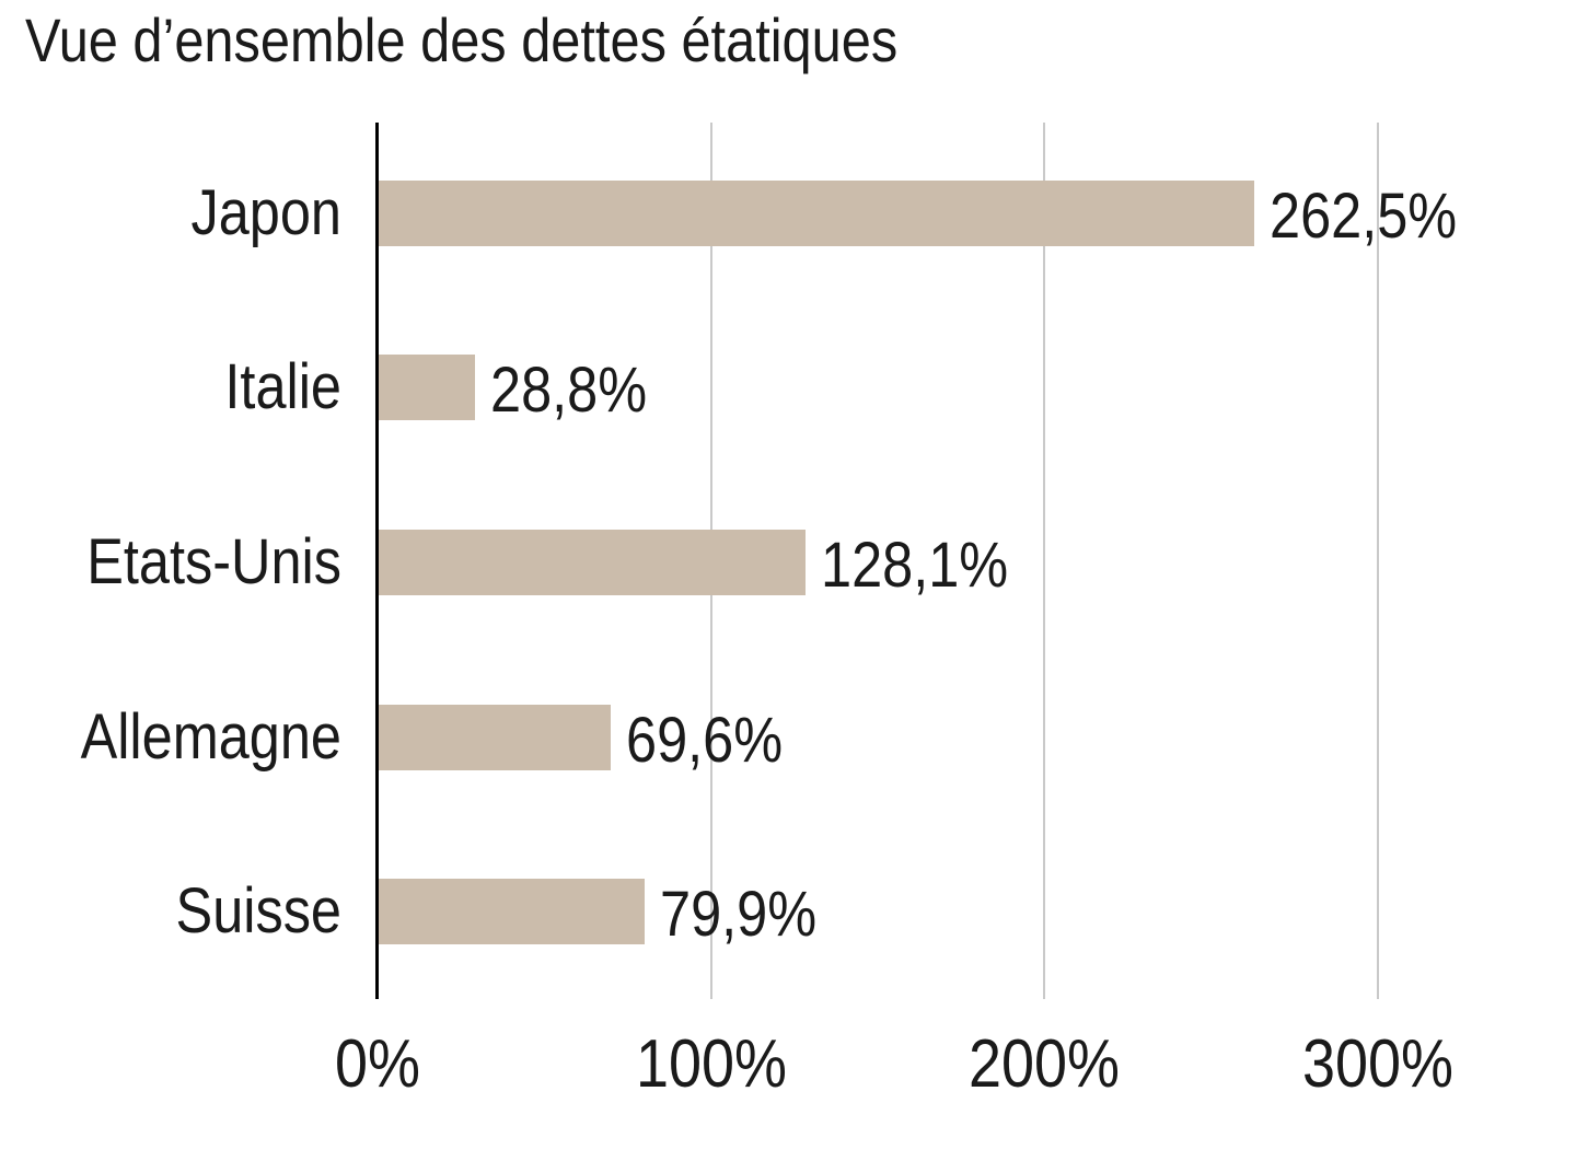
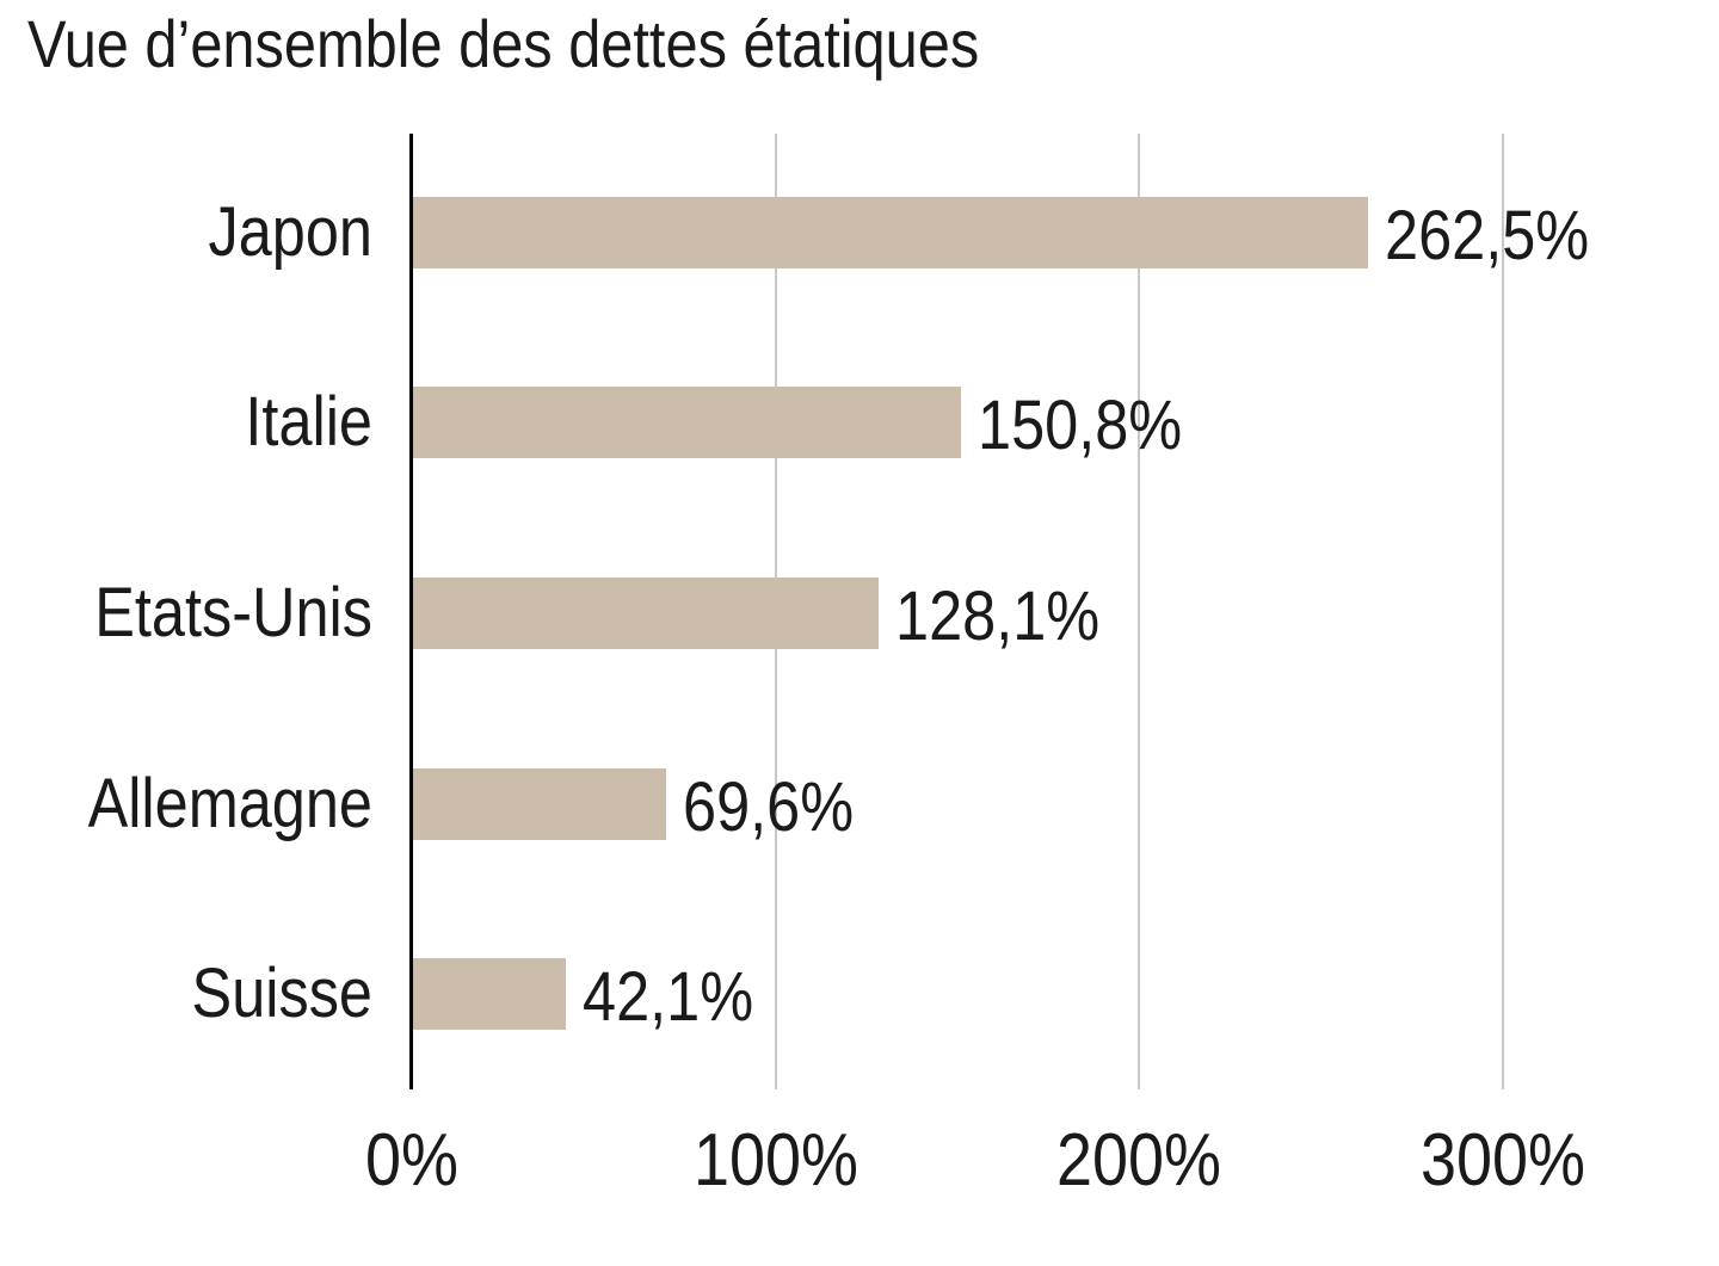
Italie: 28,8% -> 150,8%
Suisse: 79,9% -> 42,1%
